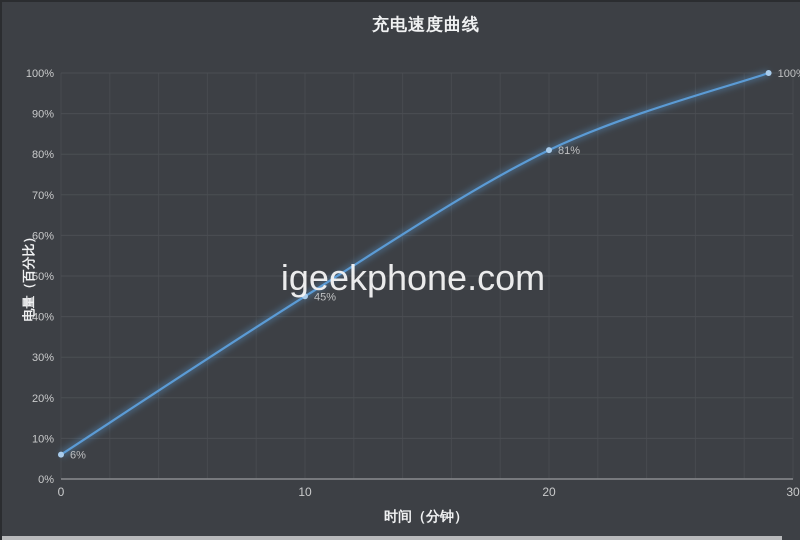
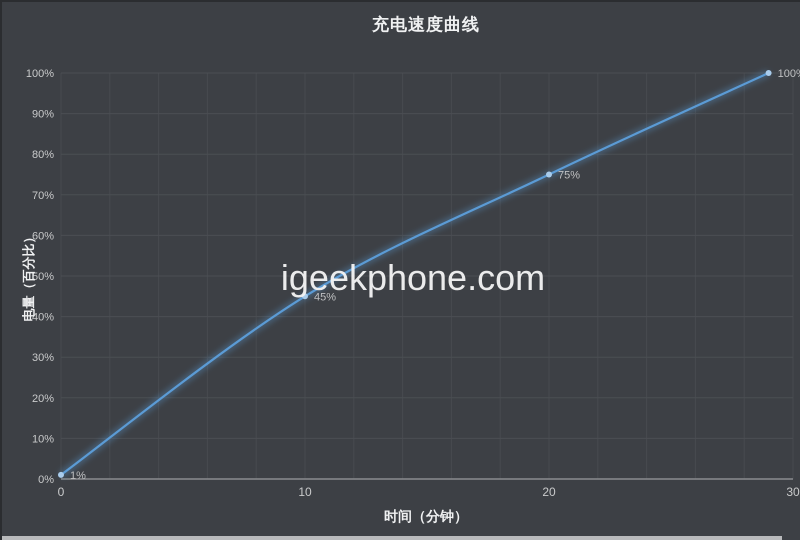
0: 6% -> 1%
20: 81% -> 75%
